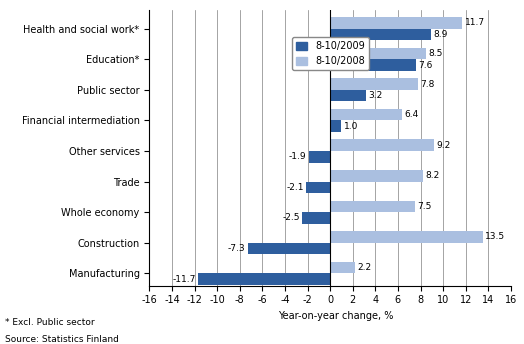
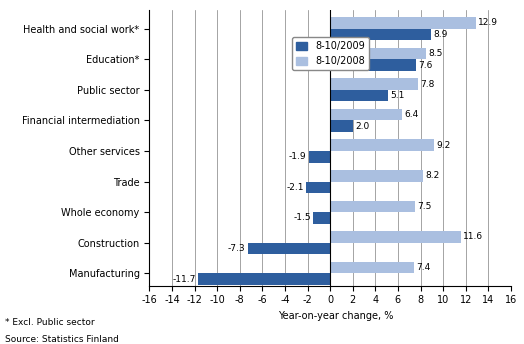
8-10/2008/Health and social work*: 11.7 -> 12.9
8-10/2009/Public sector: 3.2 -> 5.1
8-10/2009/Financial intermediation: 1.0 -> 2.0
8-10/2009/Whole economy: -2.5 -> -1.5
8-10/2008/Construction: 13.5 -> 11.6
8-10/2008/Manufacturing: 2.2 -> 7.4
